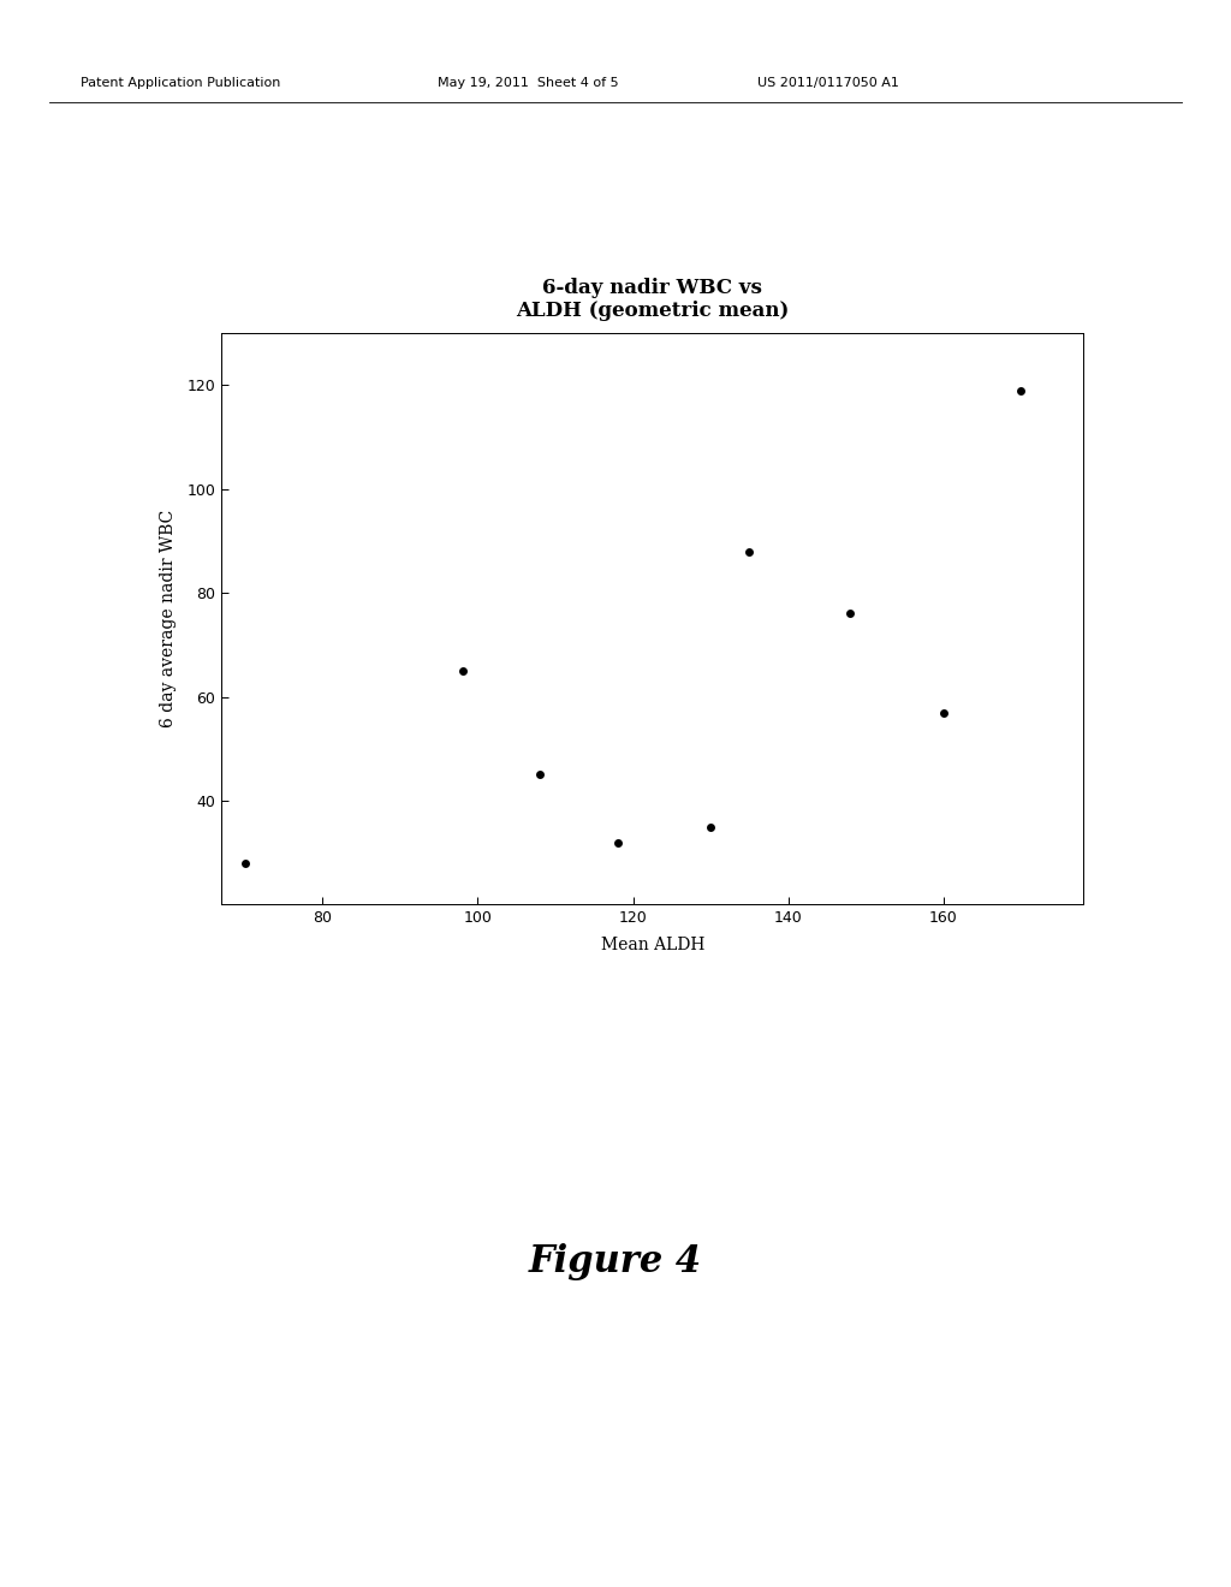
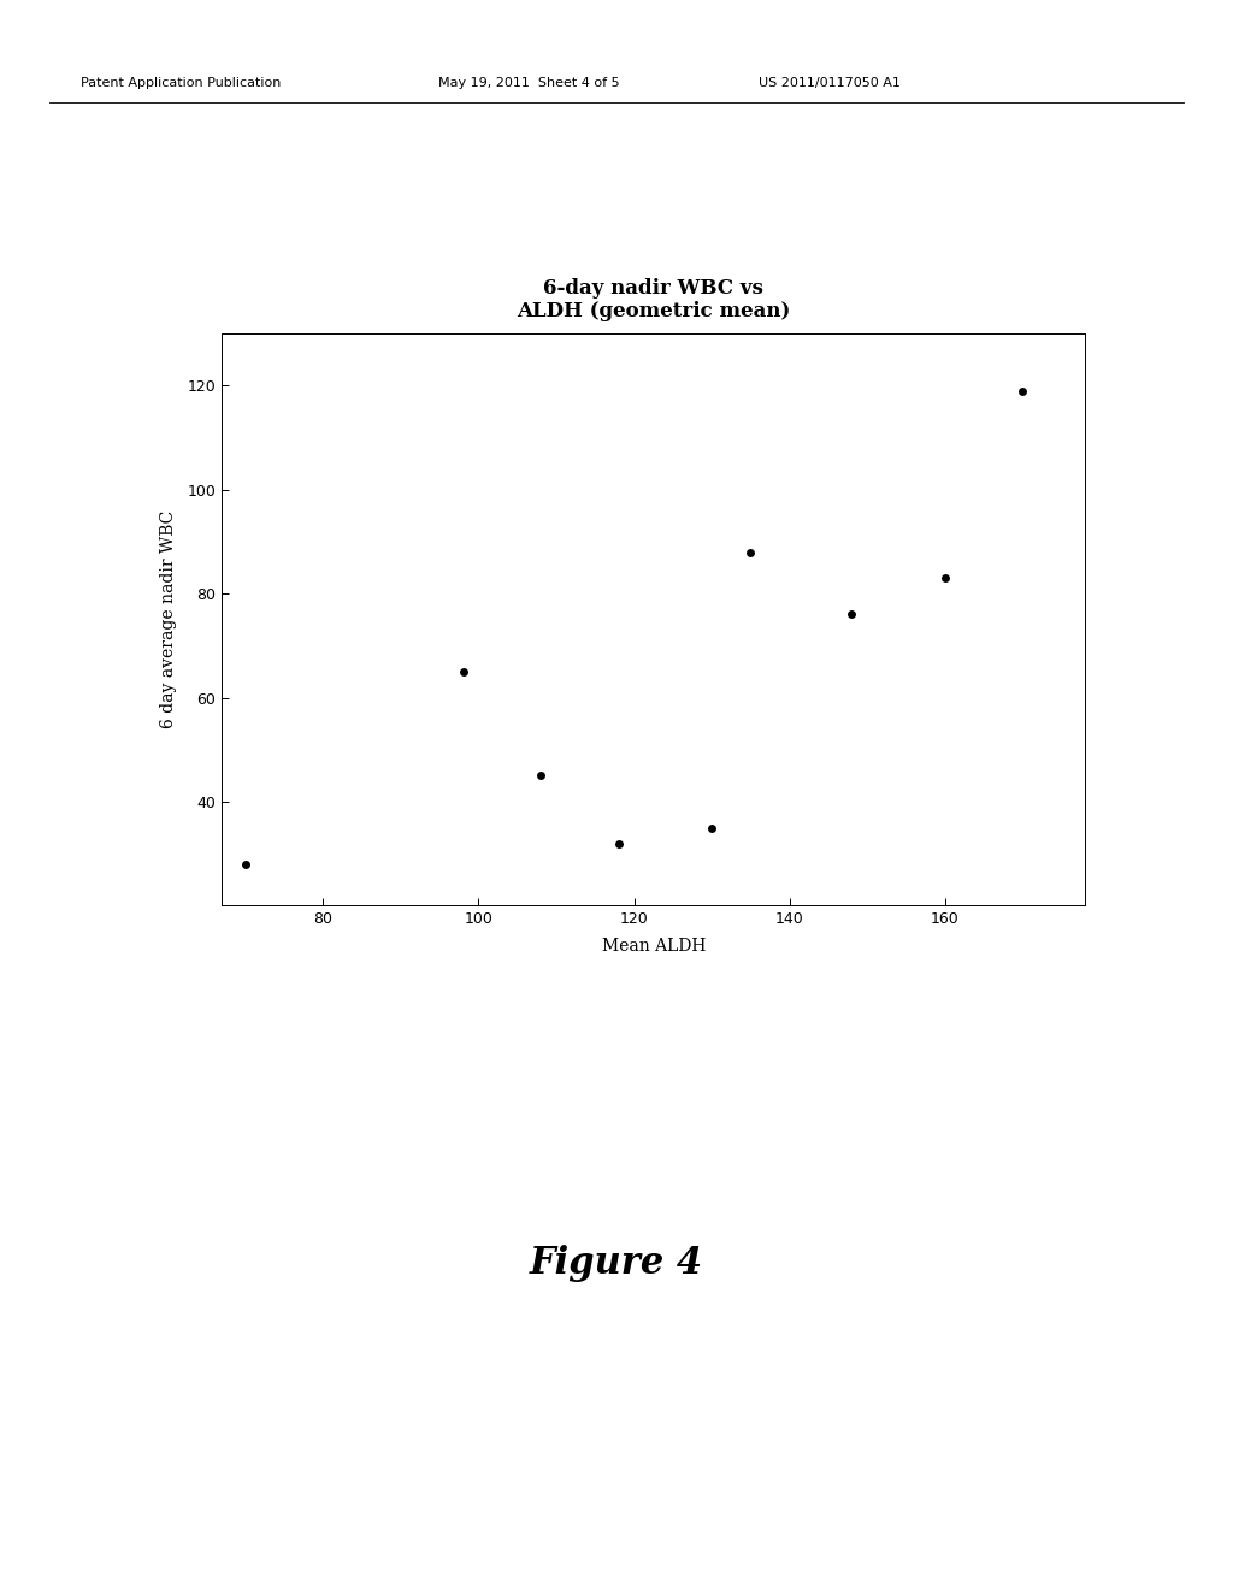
160: 57 -> 83
